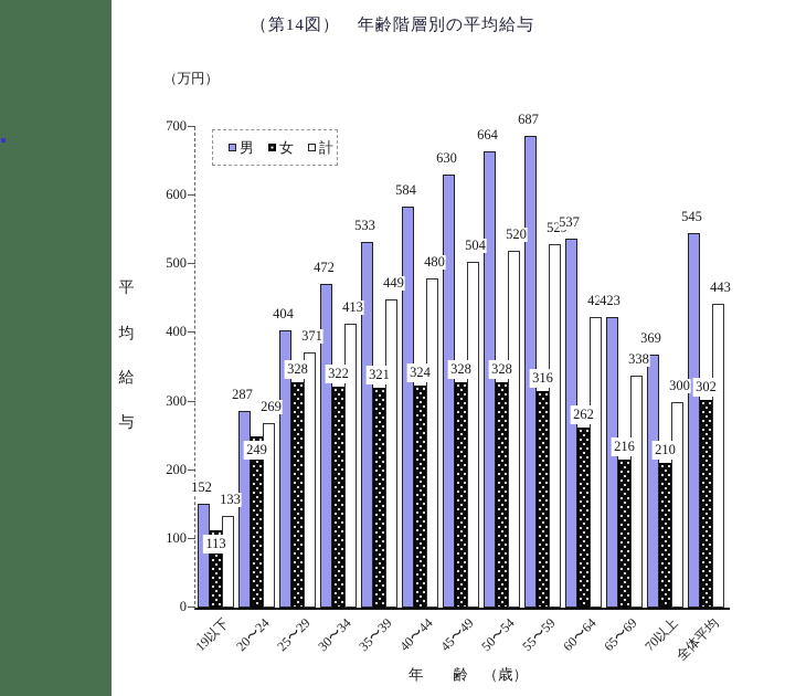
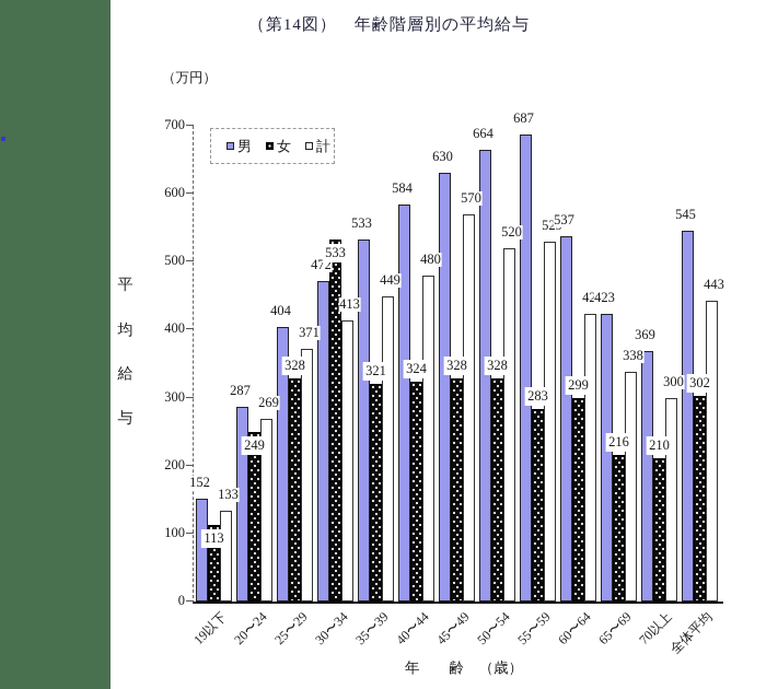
女/30〜34: 322 -> 533
計/45〜49: 504 -> 570
女/55〜59: 316 -> 283
女/60〜64: 262 -> 299
